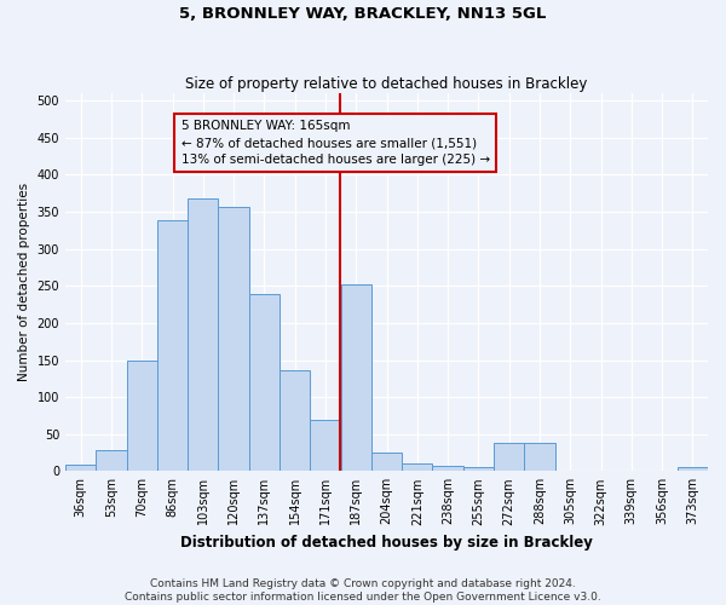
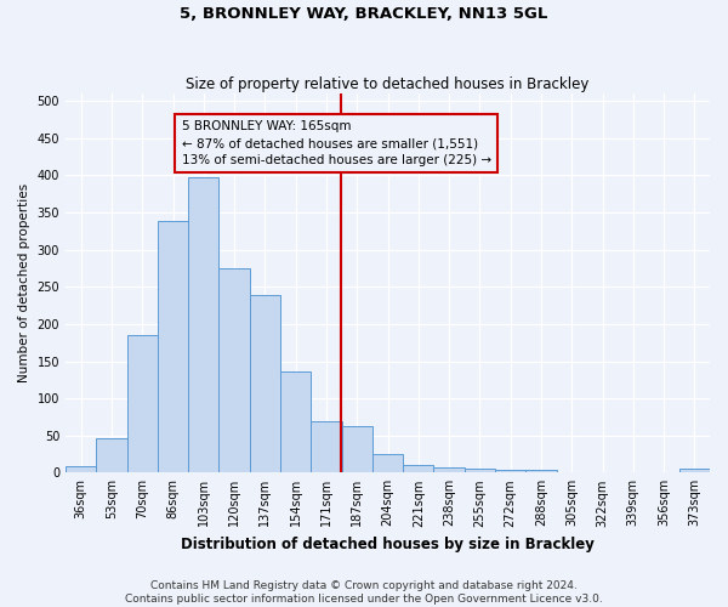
53sqm: 28 -> 46
70sqm: 150 -> 185
103sqm: 368 -> 397
120sqm: 356 -> 275
187sqm: 252 -> 62
272sqm: 38 -> 4
288sqm: 38 -> 4
